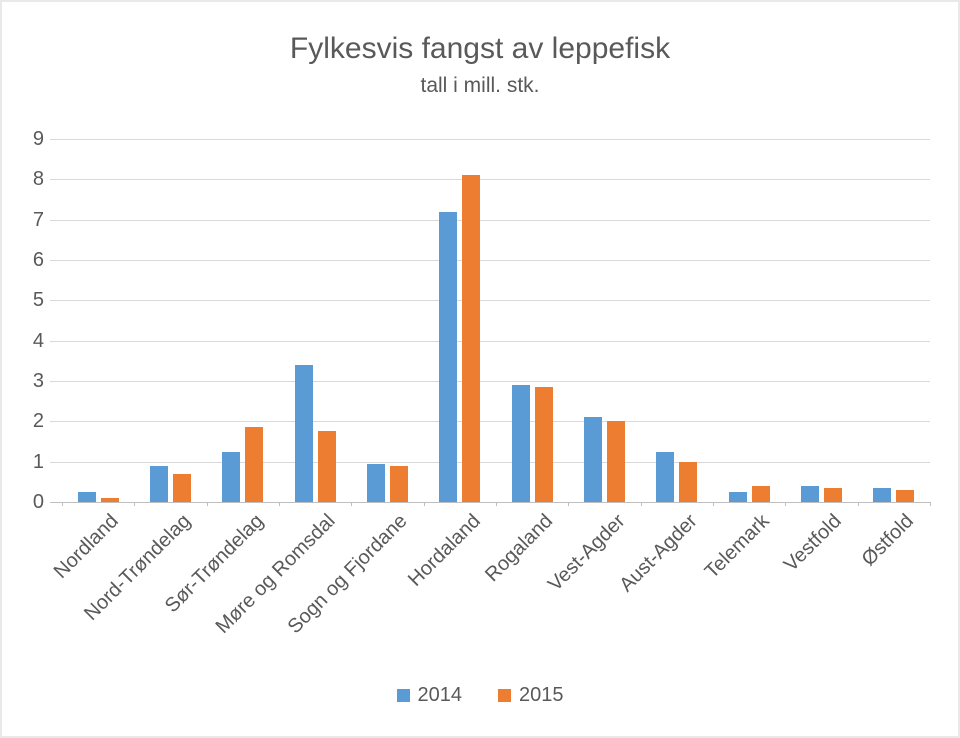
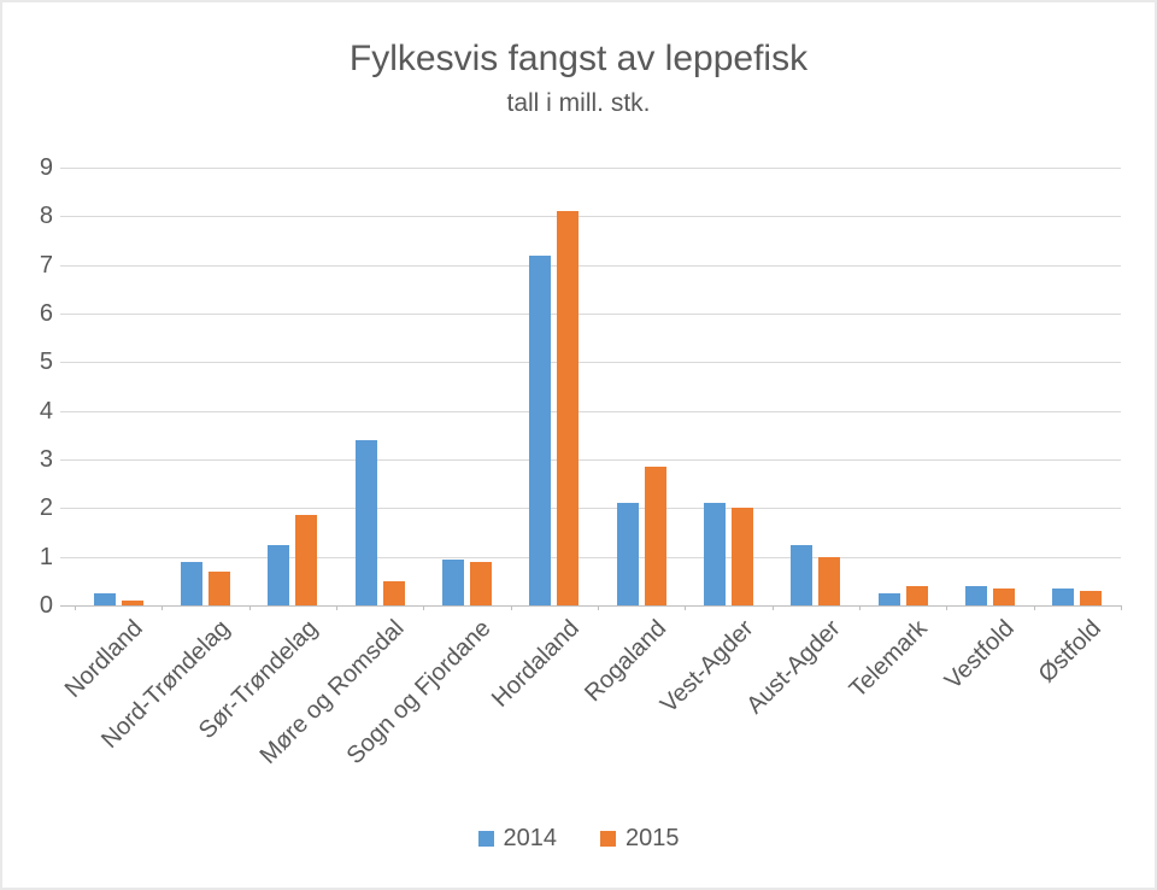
2015/Møre og Romsdal: 1.8 -> 0.5
2014/Rogaland: 2.9 -> 2.1
